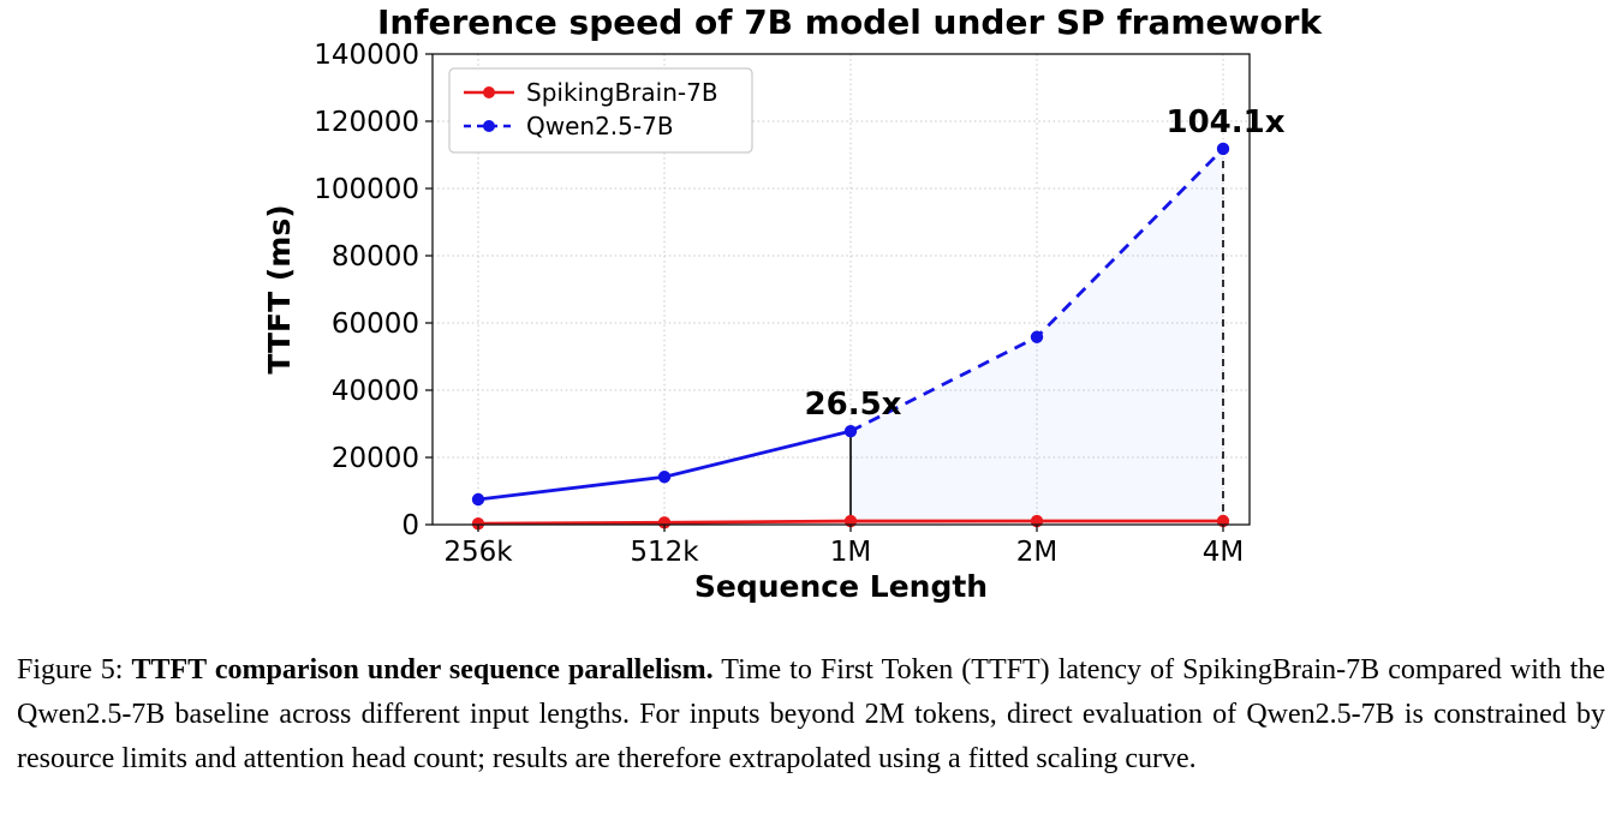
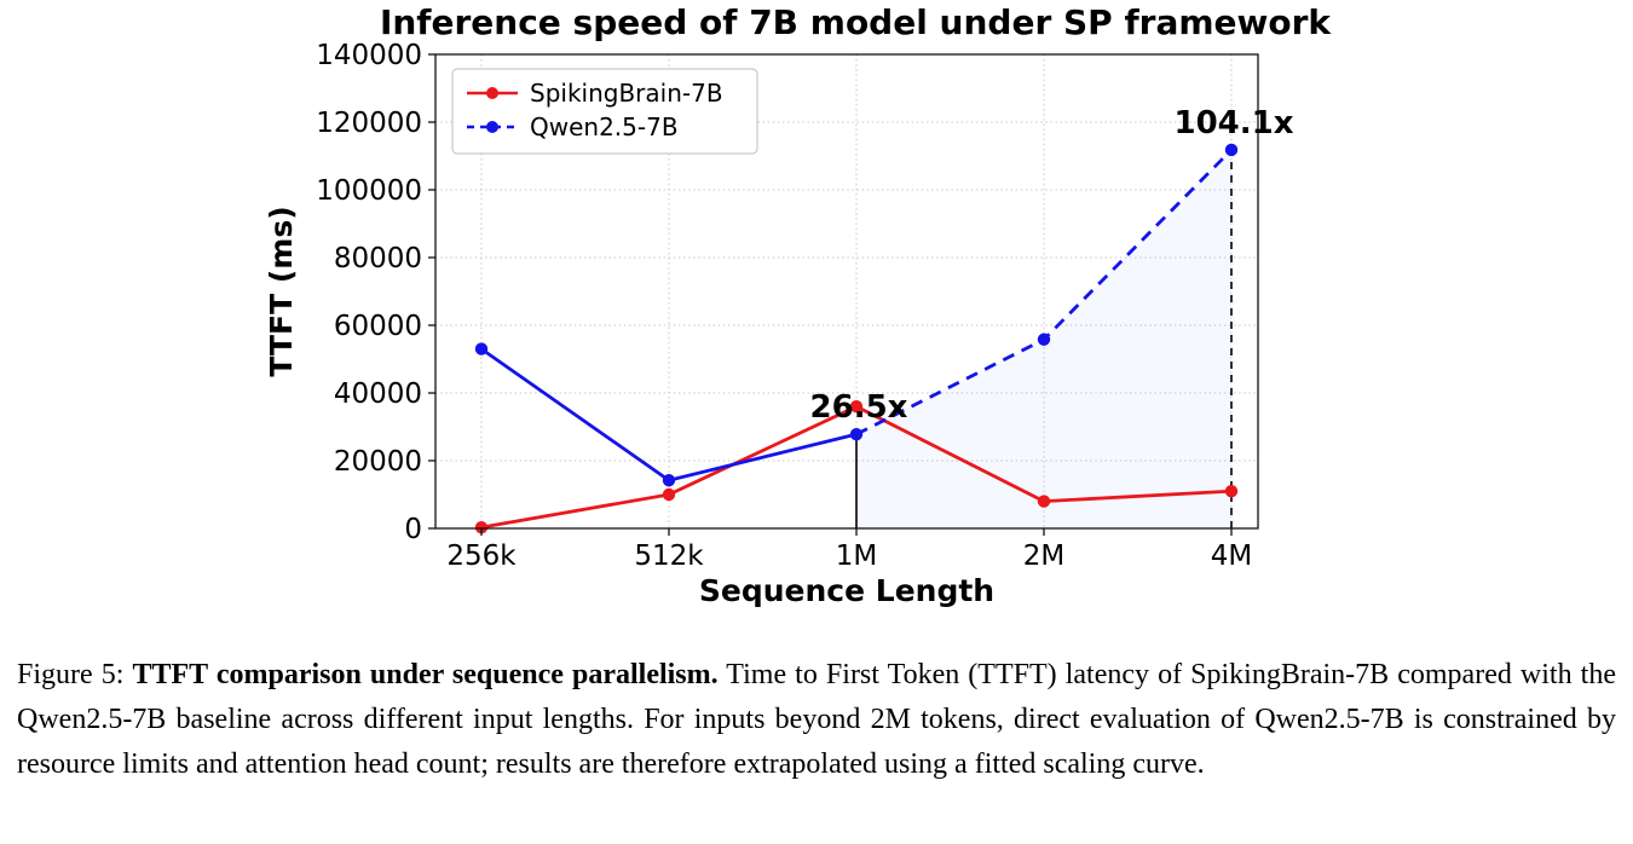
Qwen2.5-7B/256k: 8000 -> 53000
SpikingBrain-7B/512k: 1000 -> 10000
SpikingBrain-7B/1M: 1000 -> 36000
SpikingBrain-7B/2M: 1000 -> 8000
SpikingBrain-7B/4M: 1000 -> 11000
